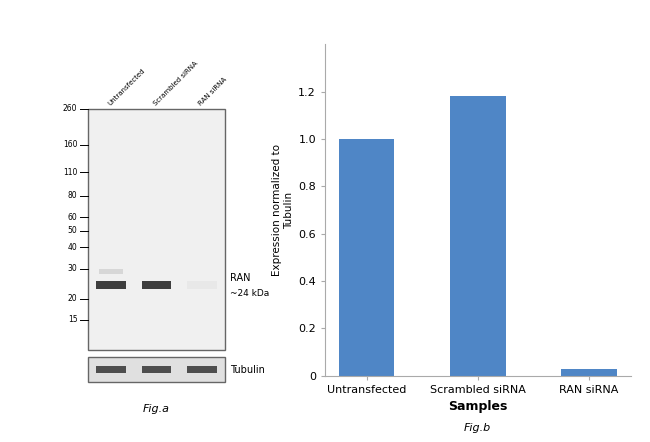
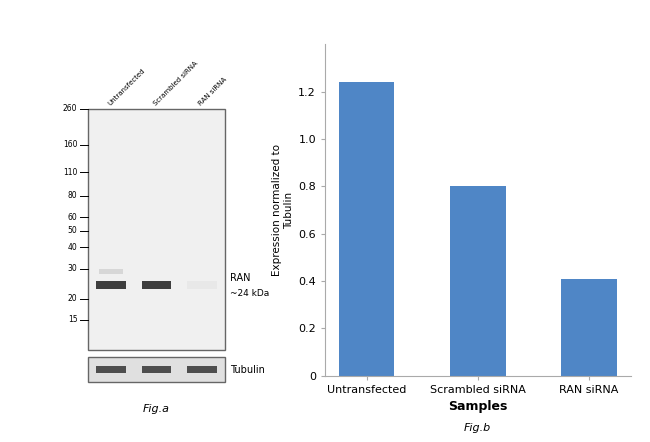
Untransfected: 1.00 -> 1.24
Scrambled siRNA: 1.18 -> 0.80
RAN siRNA: 0.03 -> 0.41
